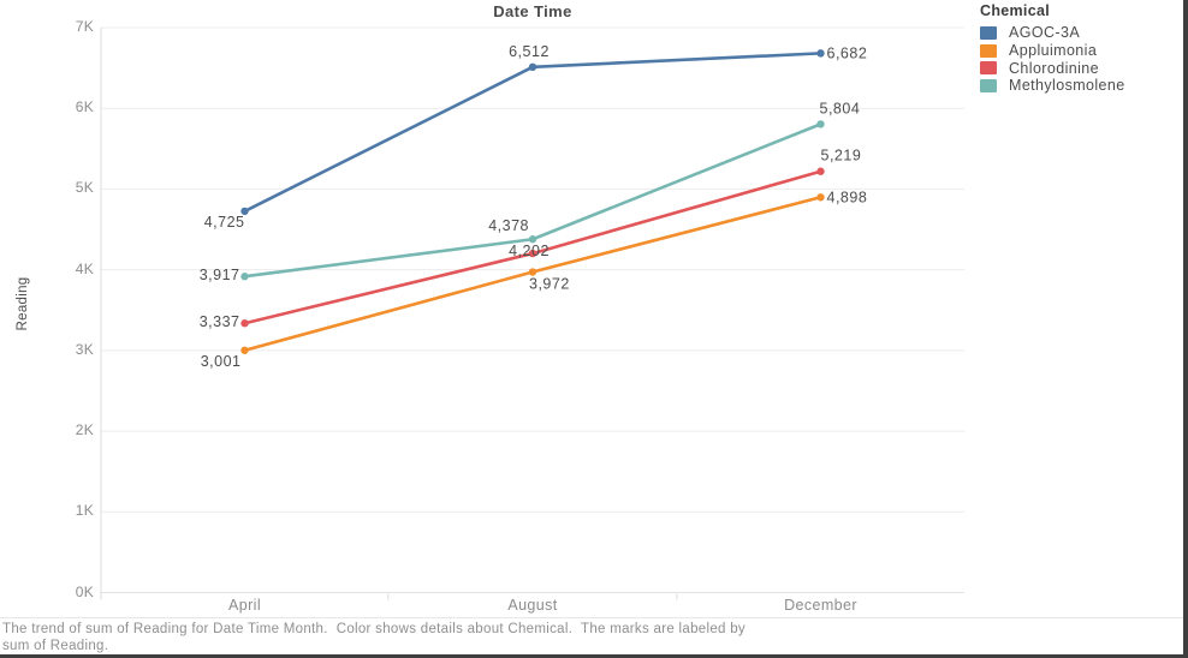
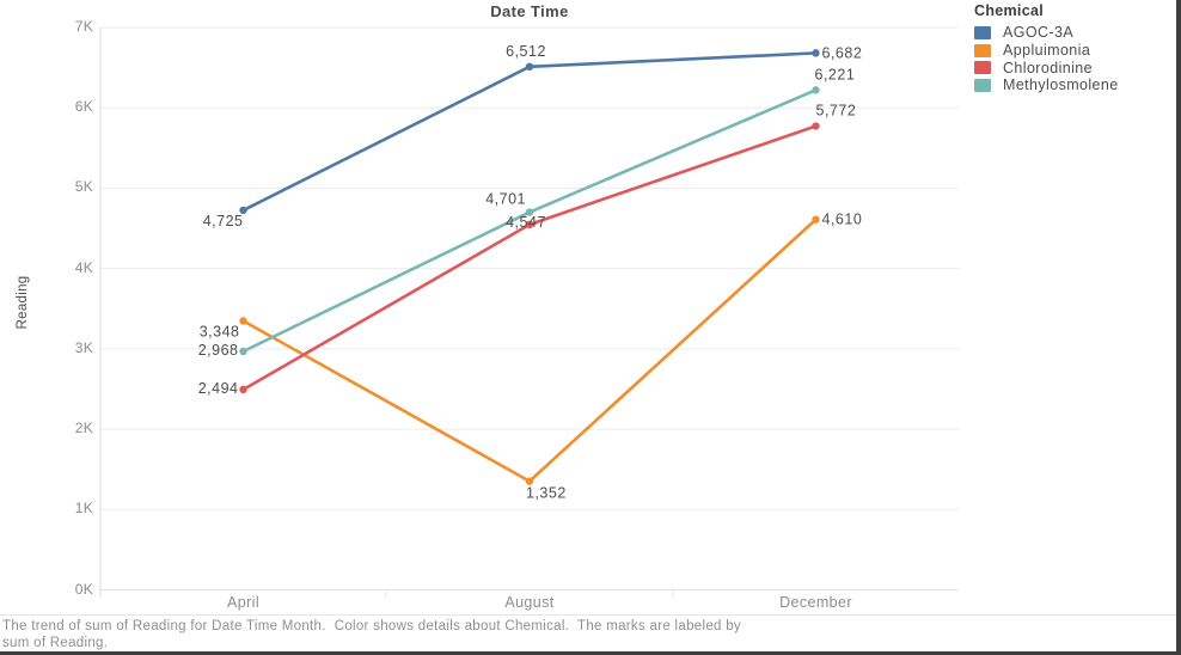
Appluimonia/April: 3,001 -> 3,348
Chlorodinine/April: 3,337 -> 2,494
Methylosmolene/April: 3,917 -> 2,968
Appluimonia/August: 3,972 -> 1,352
Chlorodinine/August: 4,202 -> 4,547
Methylosmolene/August: 4,378 -> 4,701
Appluimonia/December: 4,898 -> 4,610
Chlorodinine/December: 5,219 -> 5,772
Methylosmolene/December: 5,804 -> 6,221
